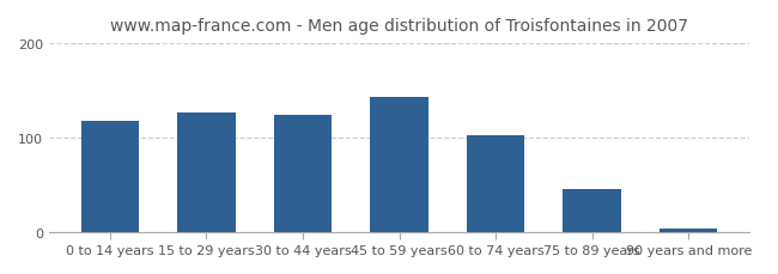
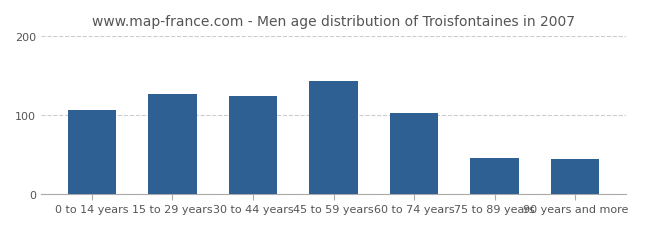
0 to 14 years: 118 -> 106
90 years and more: 3 -> 44
